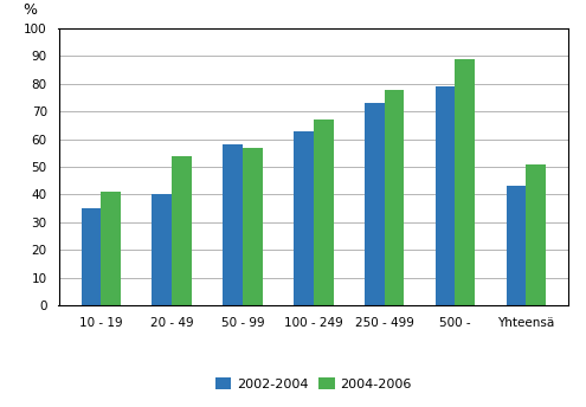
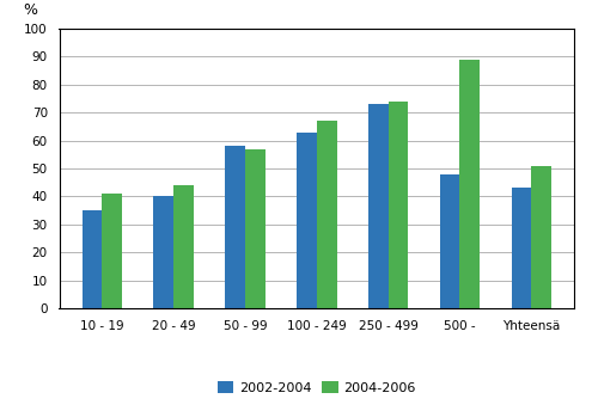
2004-2006/20 - 49: 54 -> 44
2004-2006/250 - 499: 78 -> 74
2002-2004/500 -: 79 -> 48
